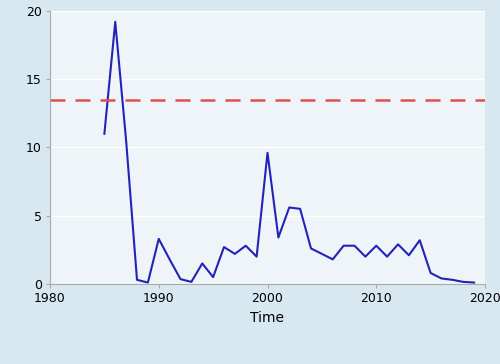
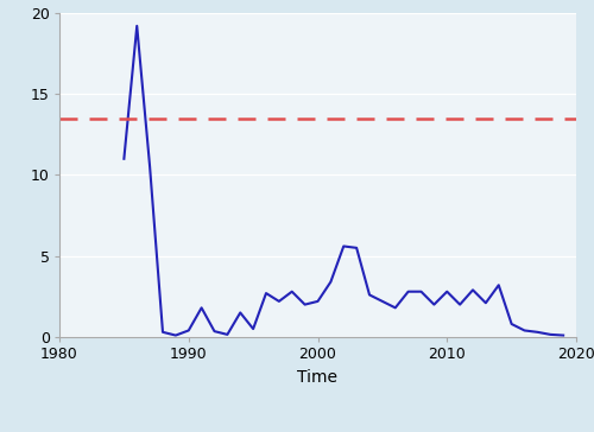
1990: 3.3 -> 0.4
2000: 9.6 -> 2.2
